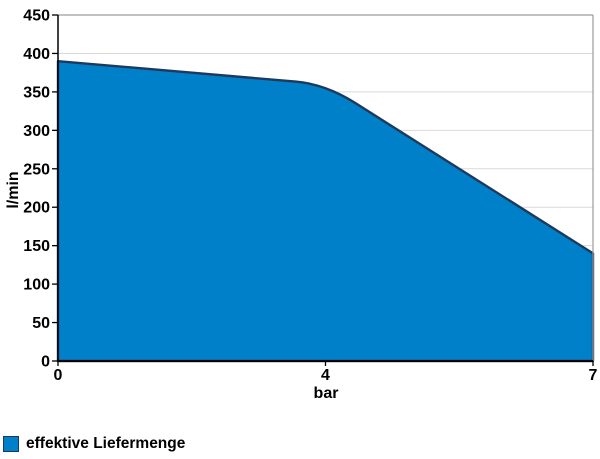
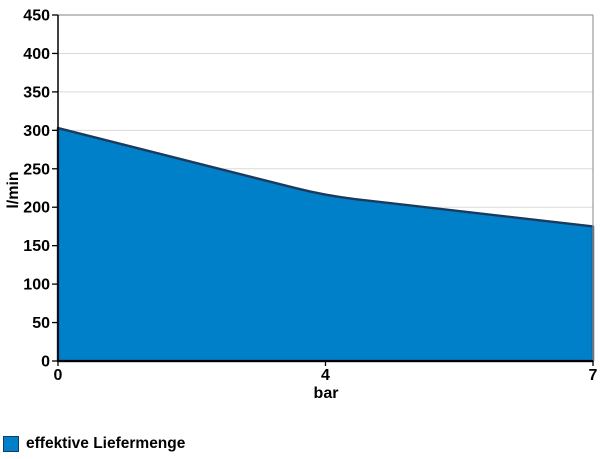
0: 390 -> 300
4: 360 -> 220
7: 140 -> 180
